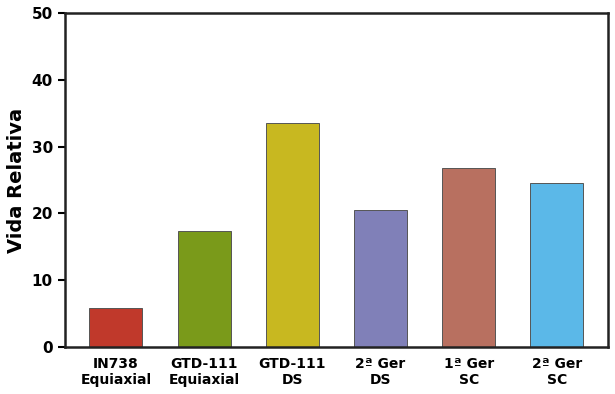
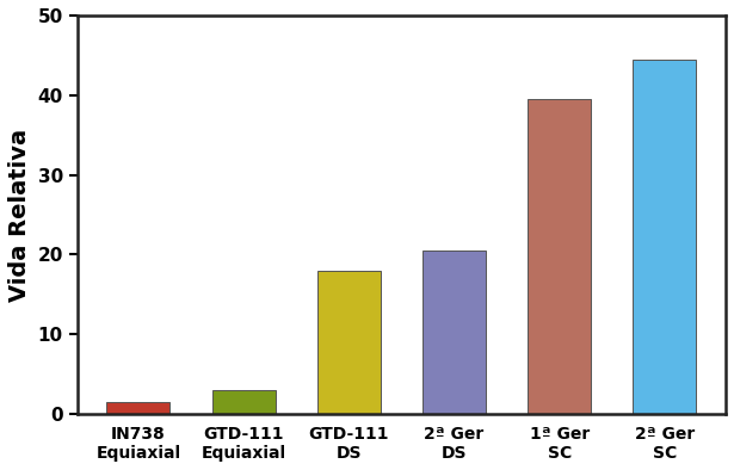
IN738 Equiaxial: 5.8 -> 1.5
GTD-111 Equiaxial: 17.4 -> 3.0
GTD-111 DS: 33.6 -> 18.0
1ª Ger SC: 26.8 -> 39.5
2ª Ger SC: 24.6 -> 44.5
